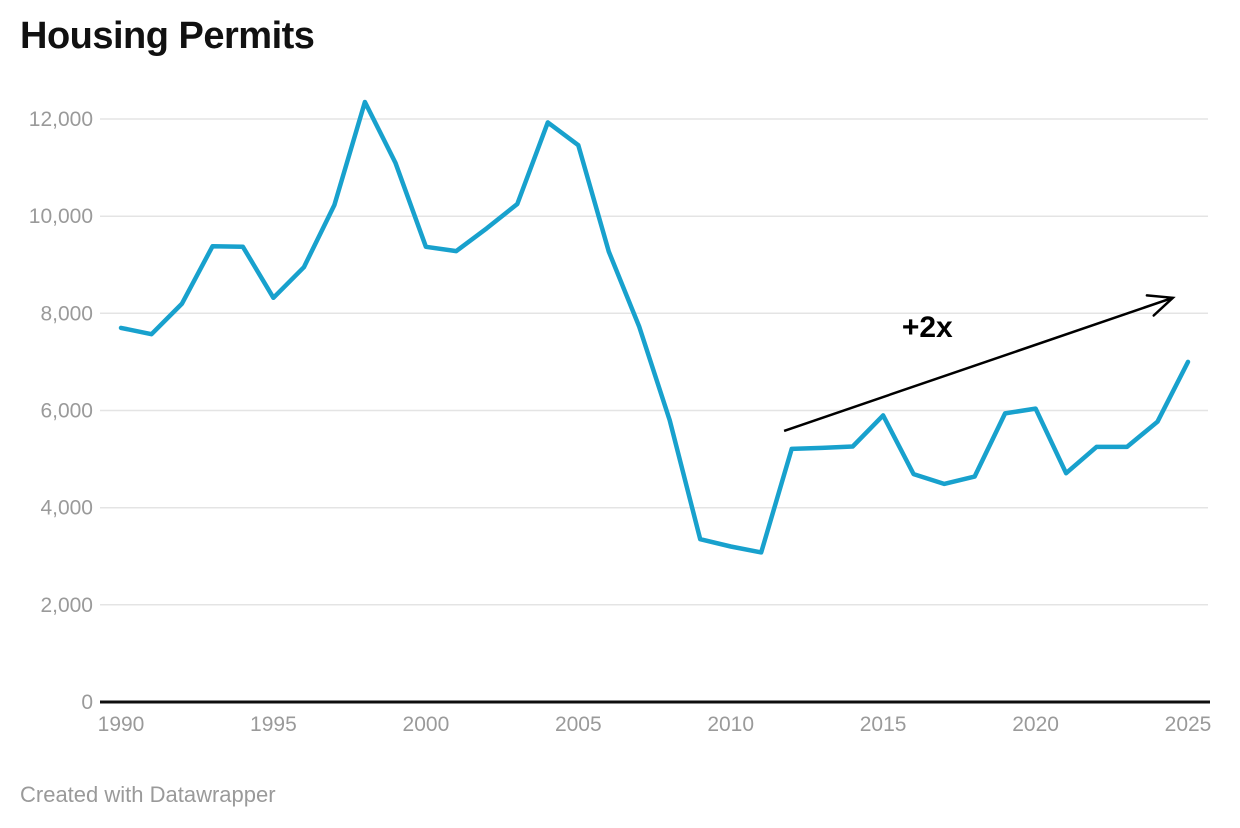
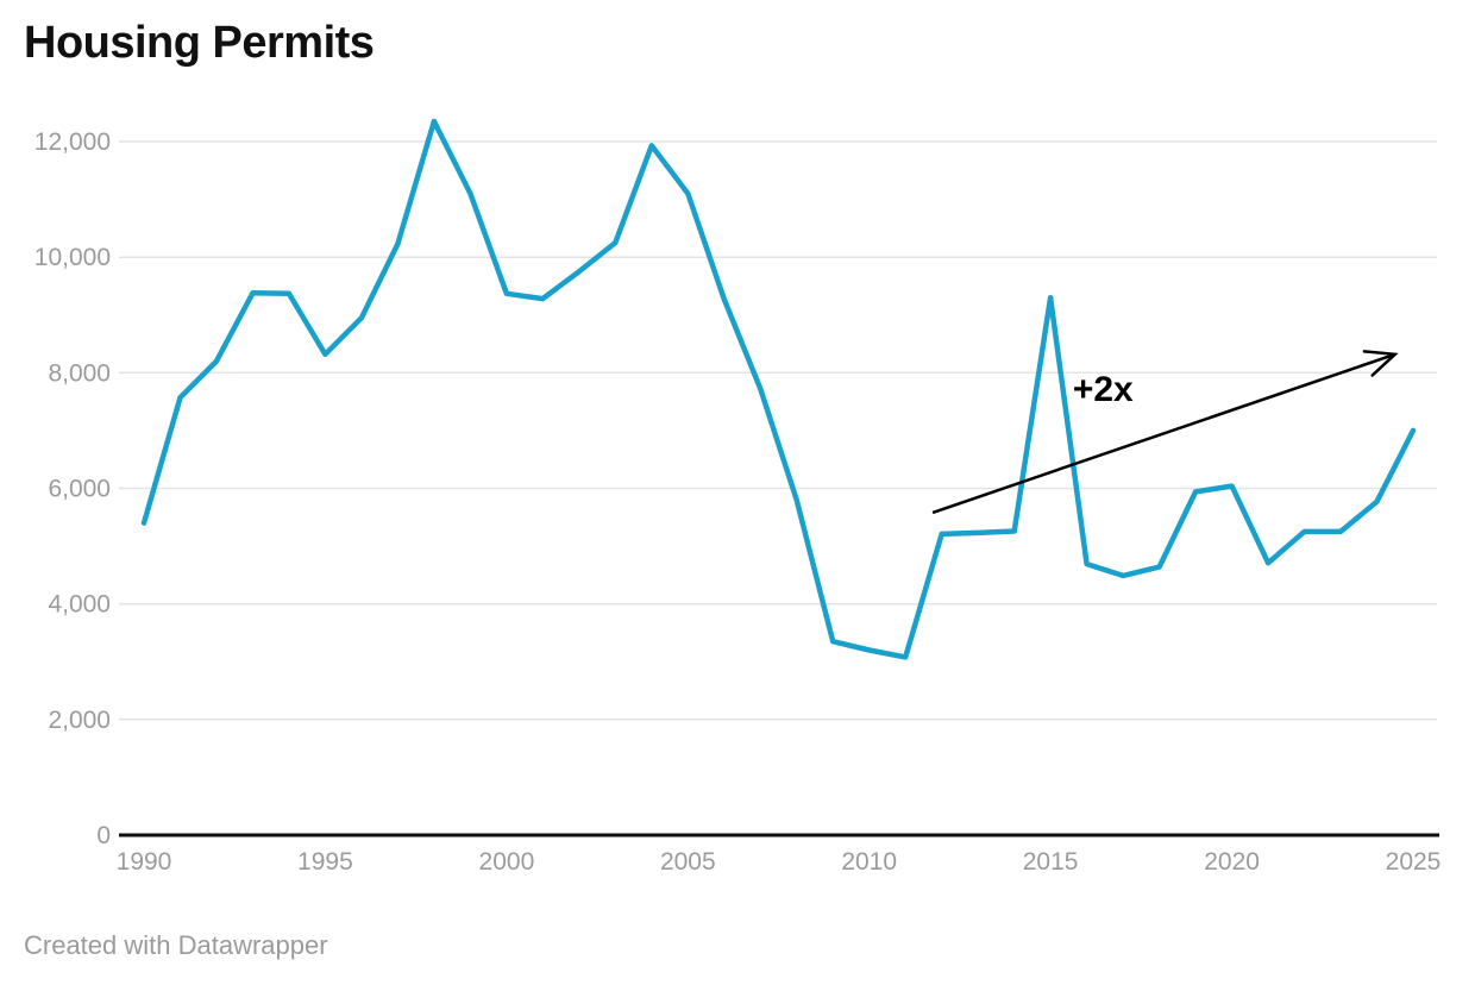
1990: 7700 -> 5400
2005: 11500 -> 11100
2015: 5900 -> 9300
